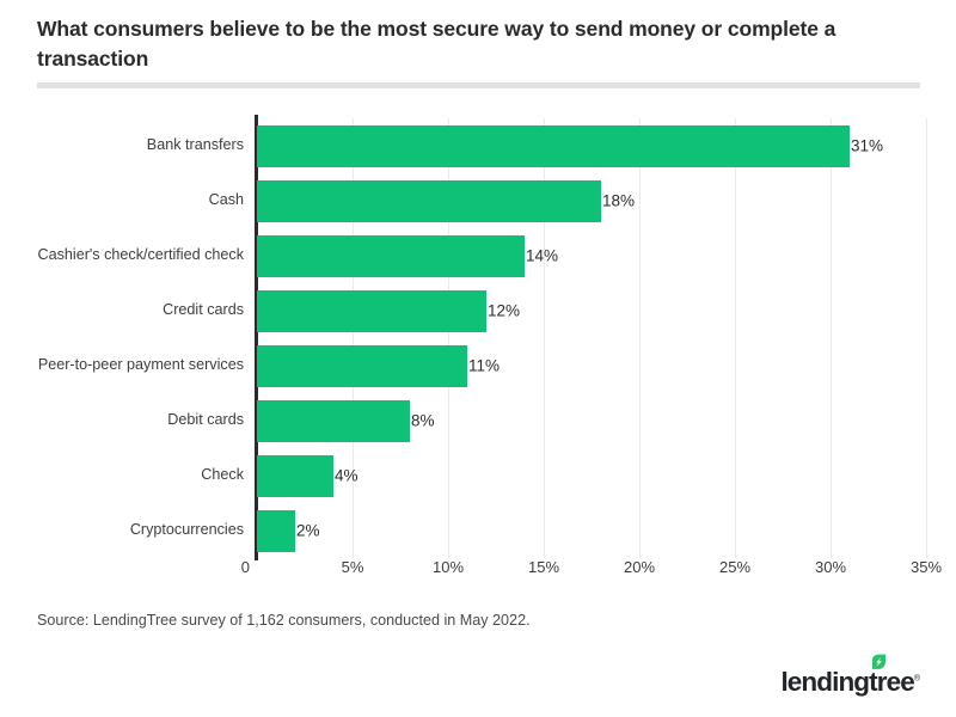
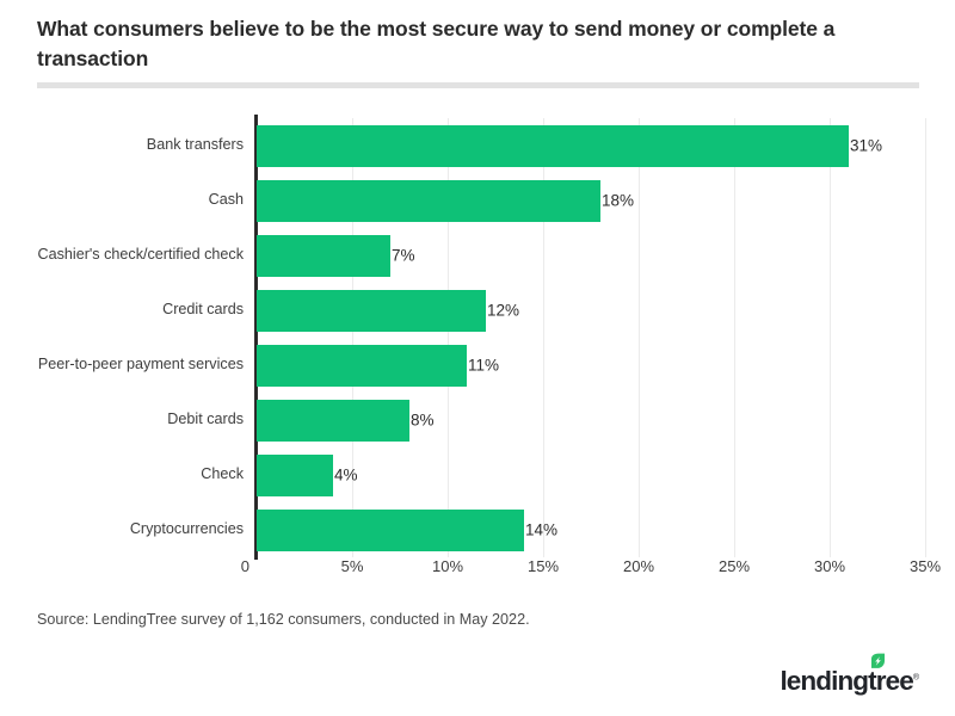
Cashier's check/certified check: 14% -> 7%
Cryptocurrencies: 2% -> 14%
